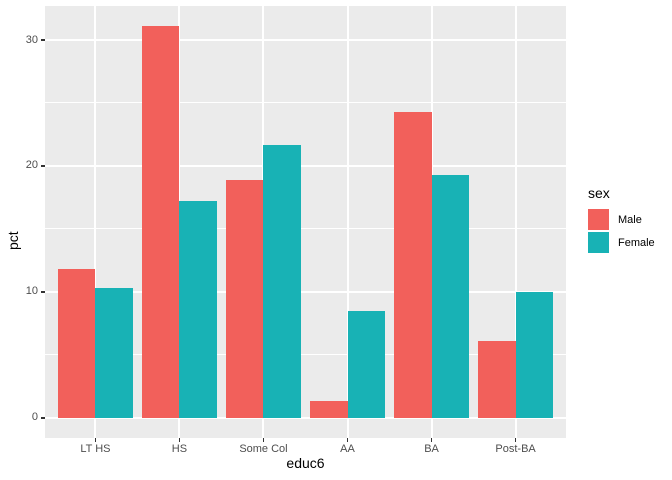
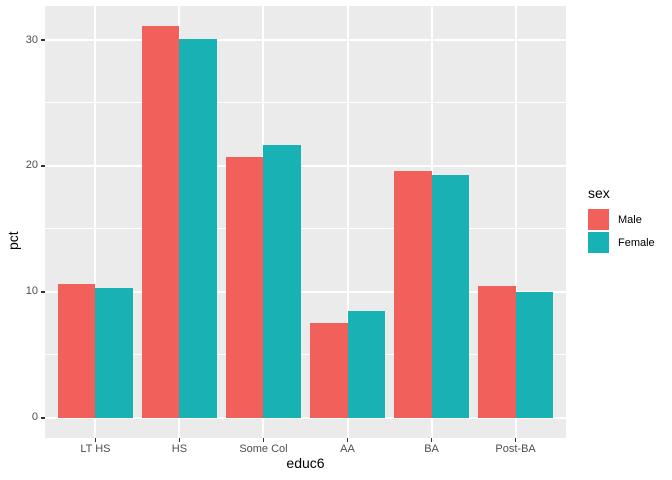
Male/LT HS: 11.8 -> 10.6
Female/HS: 17.2 -> 30.1
Male/Some Col: 18.9 -> 20.7
Male/AA: 1.3 -> 7.5
Male/BA: 24.3 -> 19.6
Male/Post-BA: 6.1 -> 10.5
